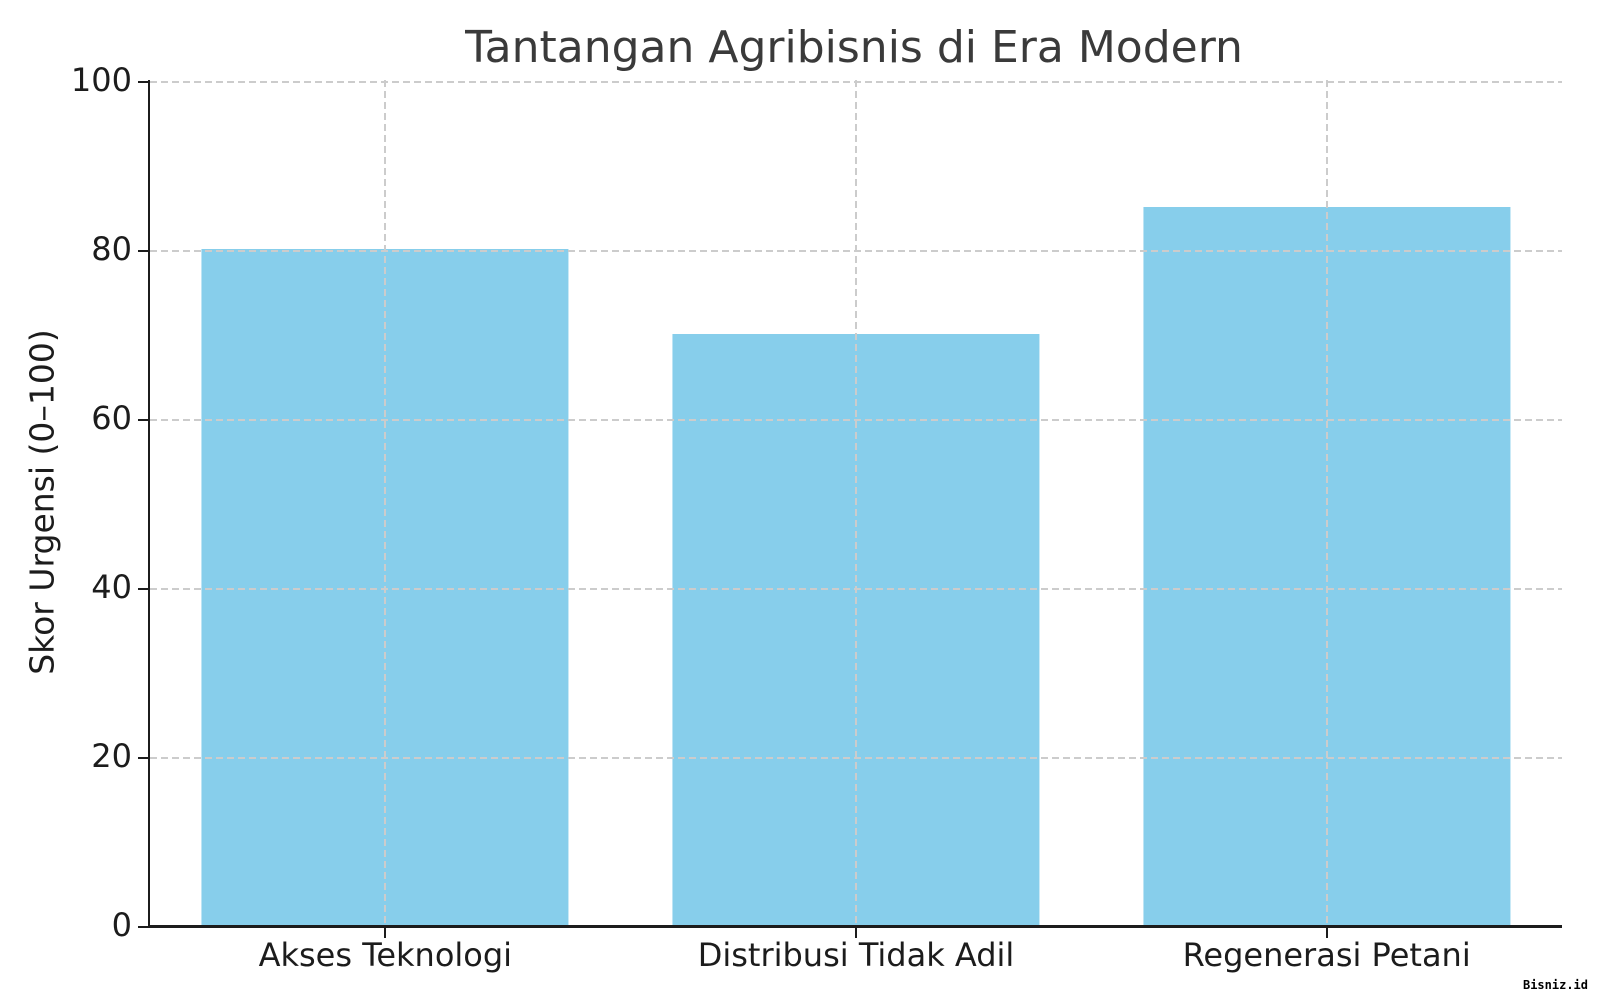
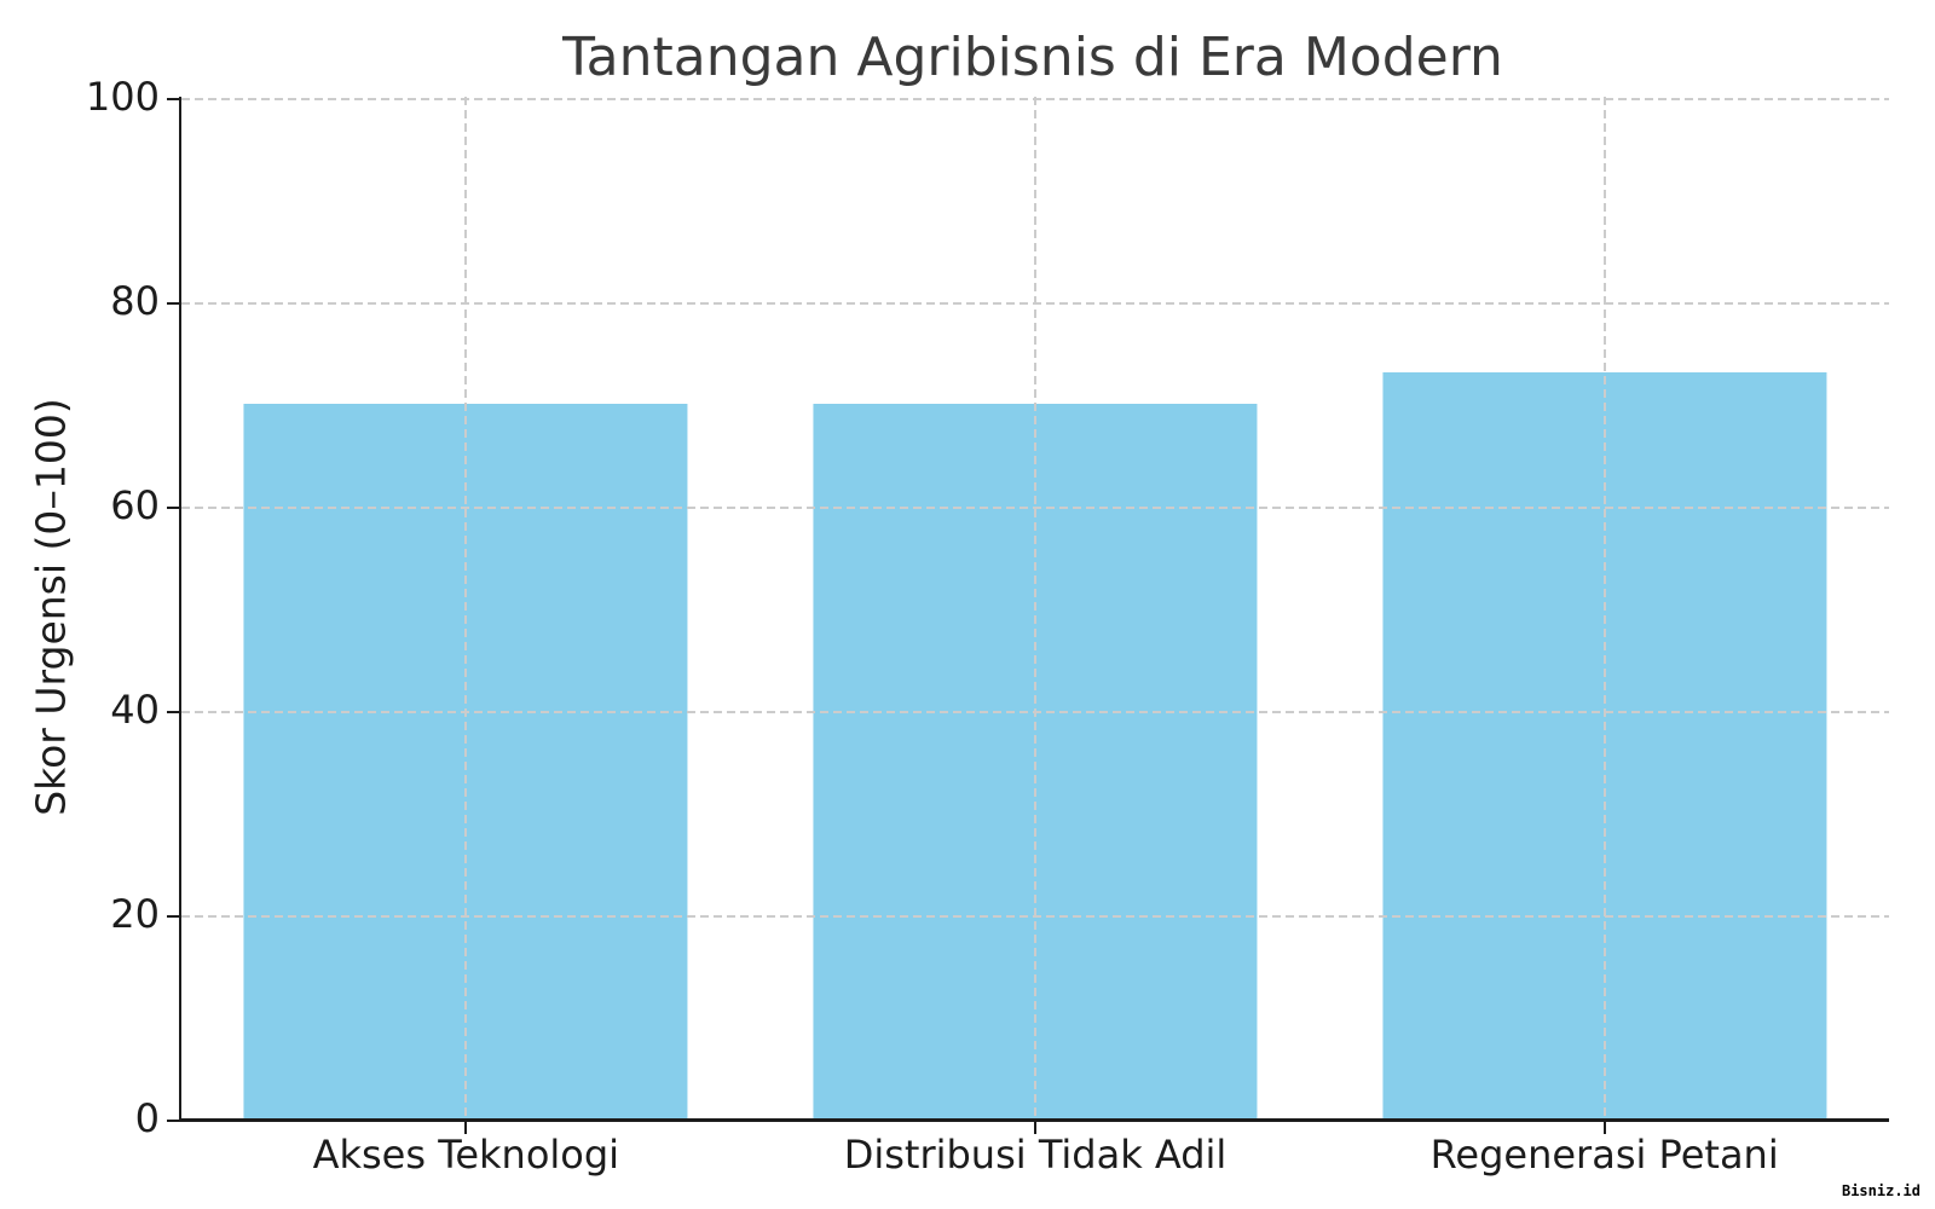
Akses Teknologi: 80 -> 70
Regenerasi Petani: 85 -> 73
